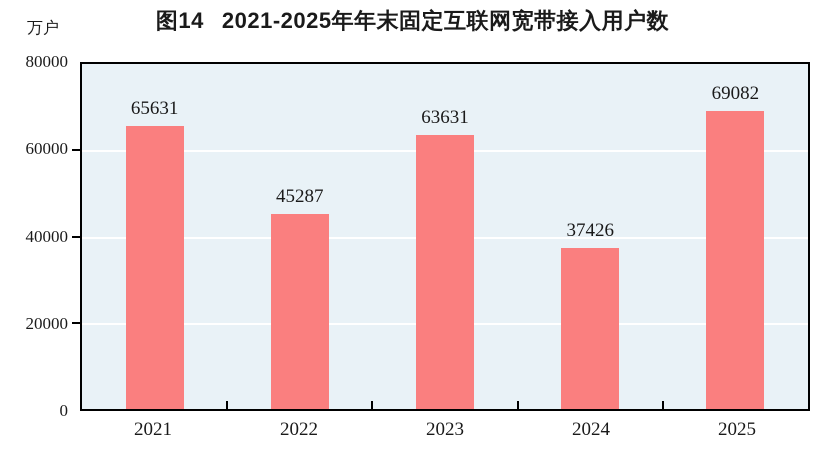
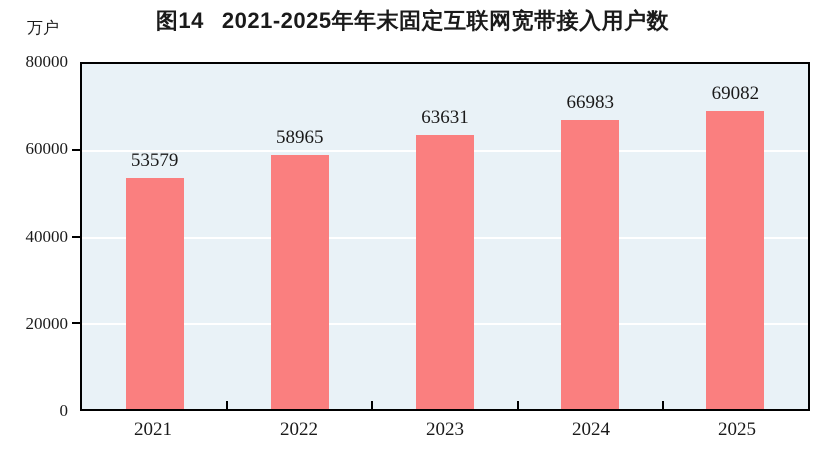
2021: 65631 -> 53579
2022: 45287 -> 58965
2024: 37426 -> 66983
